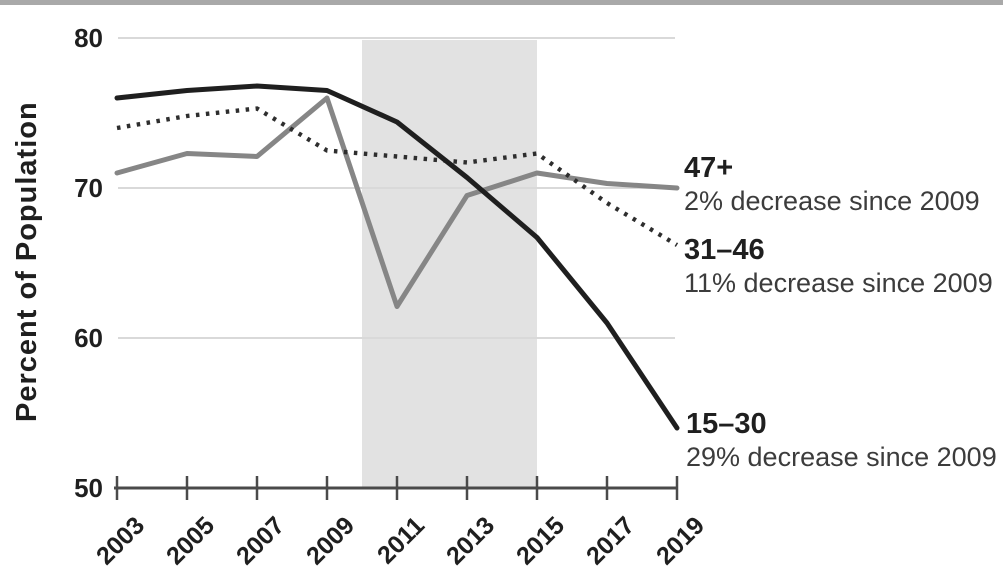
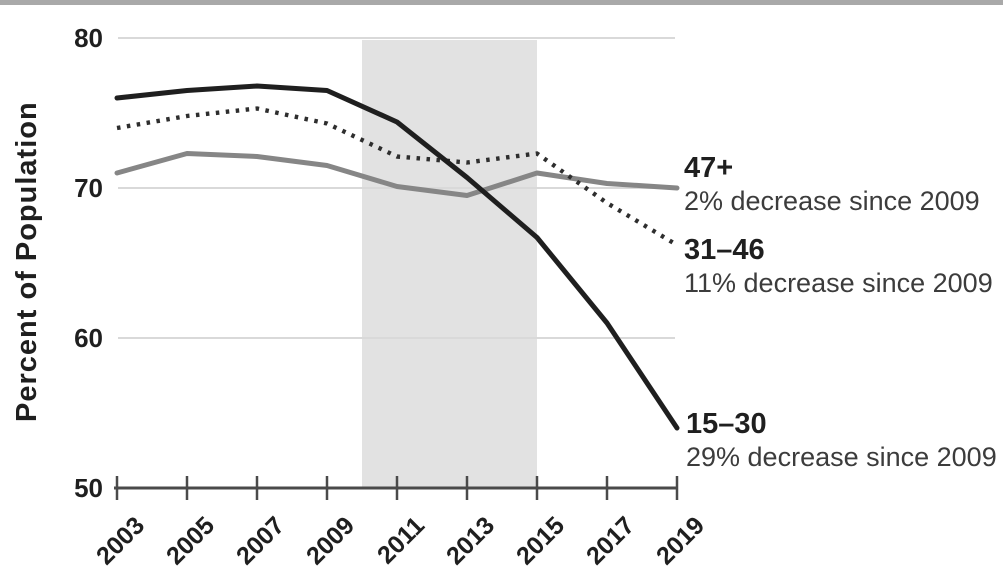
47+/2009: 76.0 -> 71.5
31–46/2009: 72.5 -> 74.3
47+/2011: 62.1 -> 70.1
